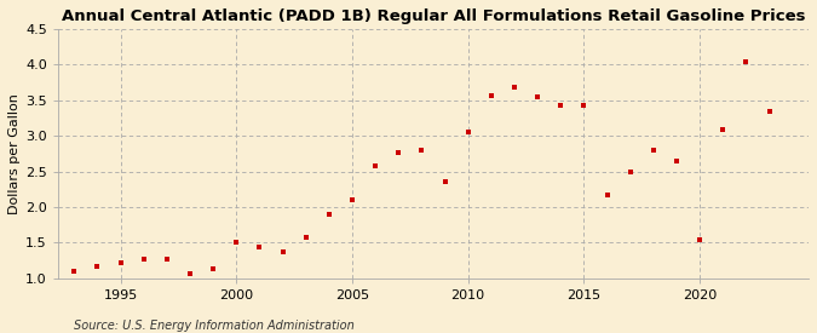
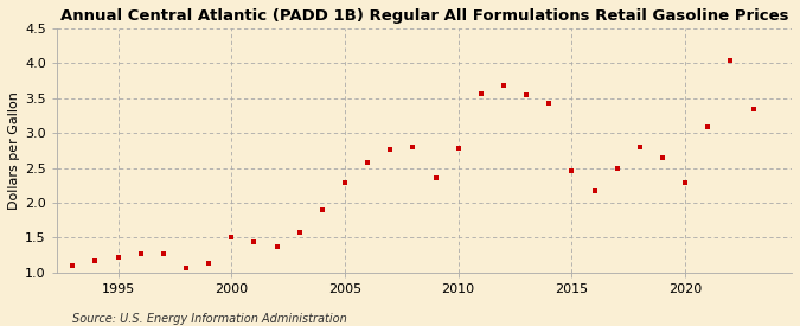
2005: 2.10 -> 2.29
2010: 3.06 -> 2.78
2015: 3.42 -> 2.45
2020: 1.54 -> 2.28
